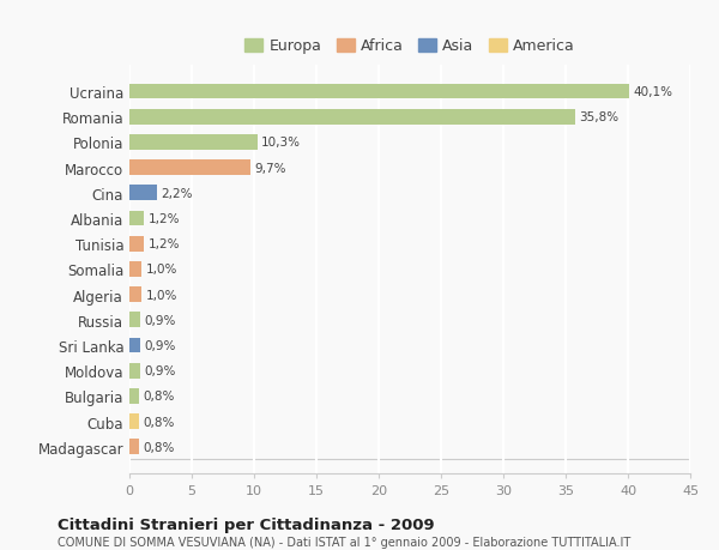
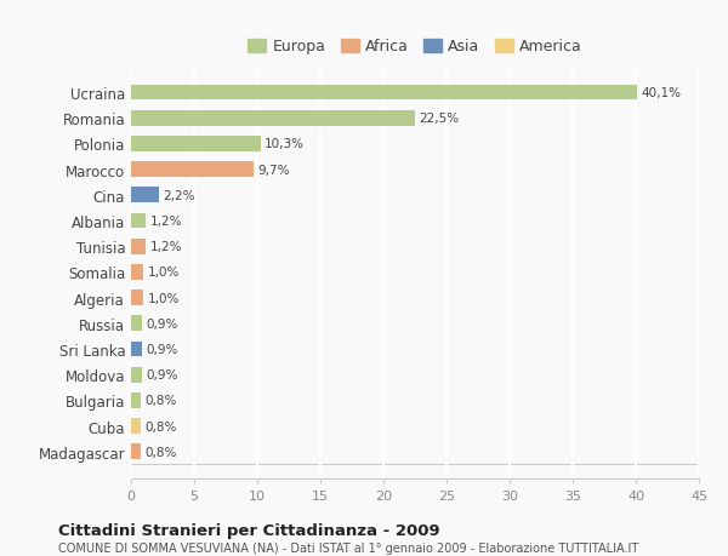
Romania: 35,8% -> 22,5%
